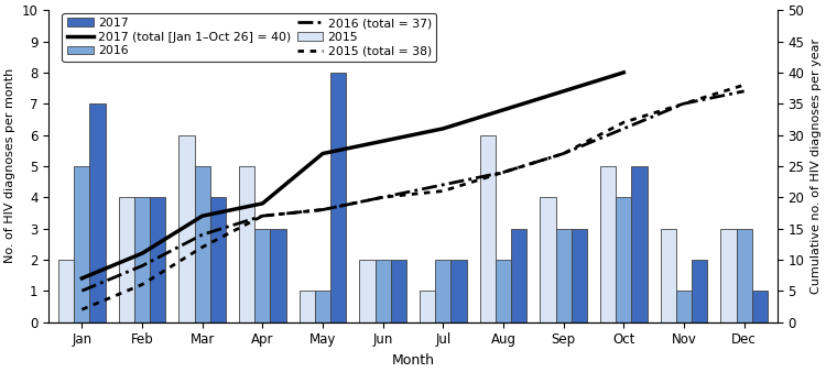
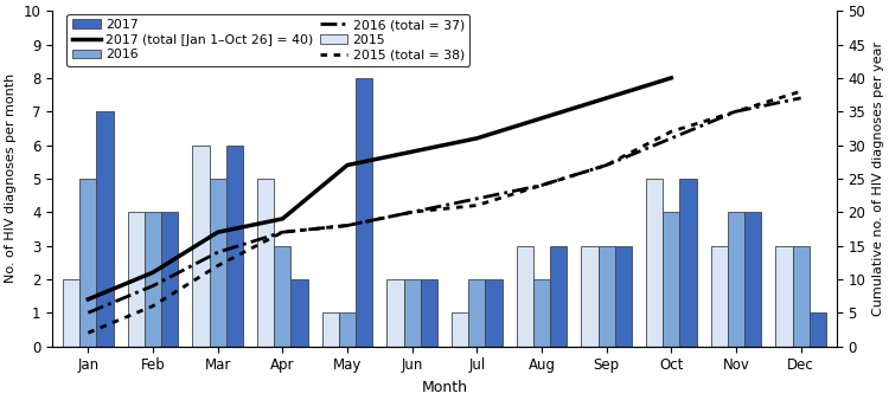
2017/Mar: 4 -> 6
2017/Apr: 3 -> 2
2015/Aug: 6 -> 3
2015/Sep: 4 -> 3
2016/Nov: 1 -> 4
2017/Nov: 2 -> 4
